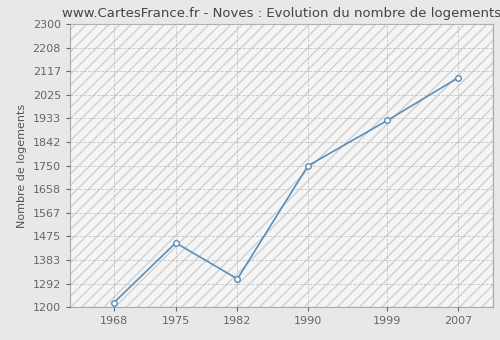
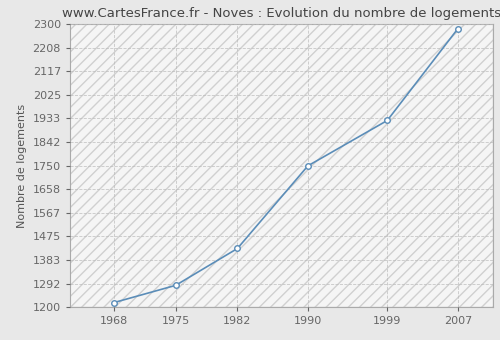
1975: 1450 -> 1285
1982: 1310 -> 1428
2007: 2090 -> 2281
